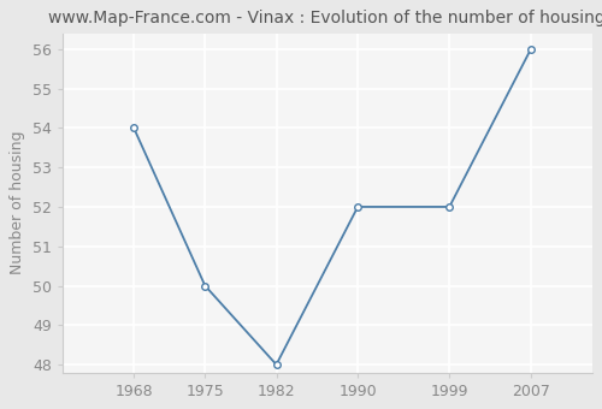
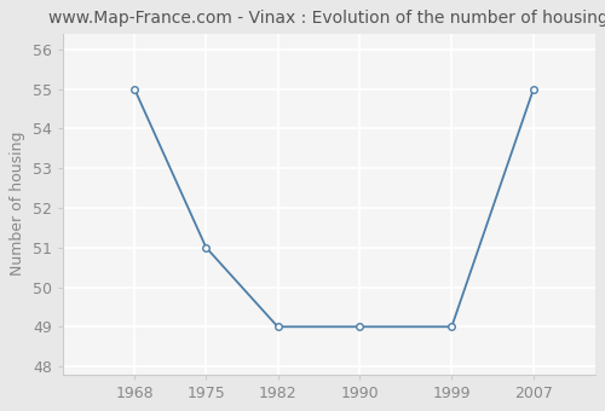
1968: 54 -> 55
1975: 50 -> 51
1982: 48 -> 49
1990: 52 -> 49
1999: 52 -> 49
2007: 56 -> 55
